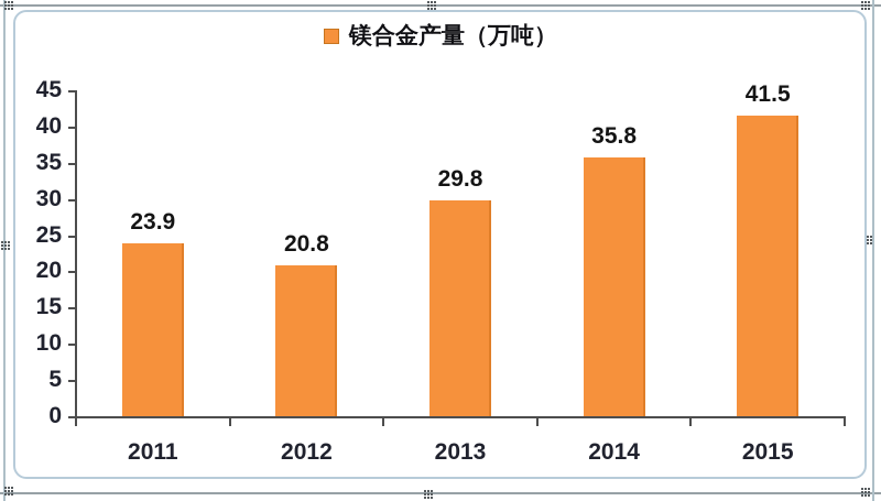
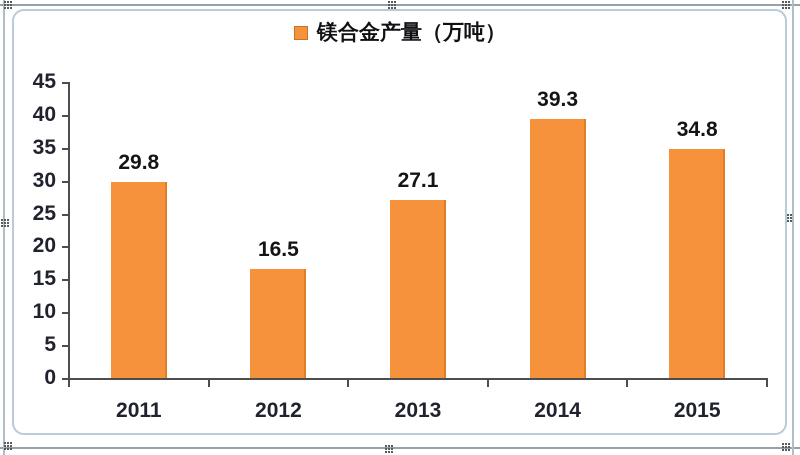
2011: 23.9 -> 29.8
2012: 20.8 -> 16.5
2013: 29.8 -> 27.1
2014: 35.8 -> 39.3
2015: 41.5 -> 34.8
